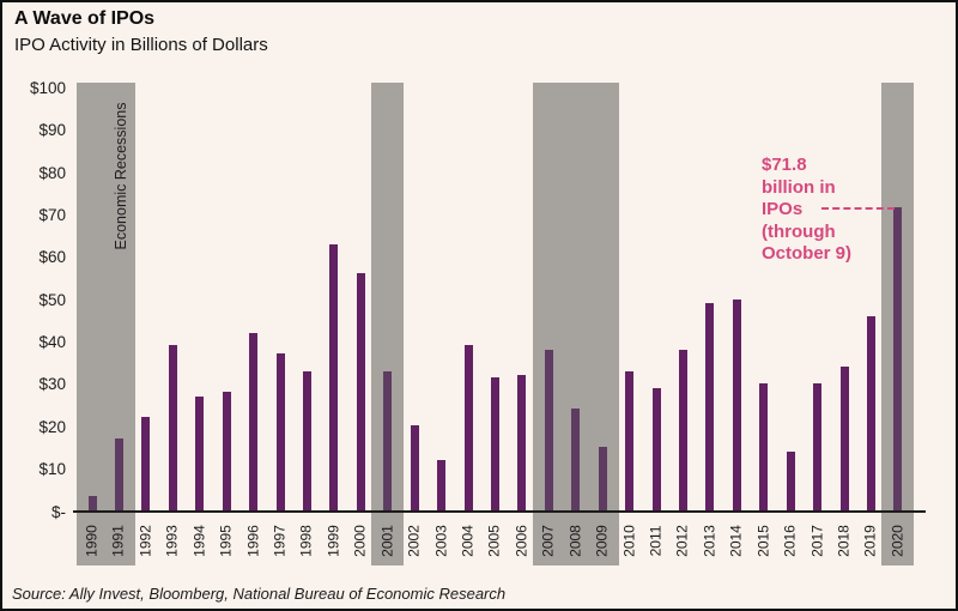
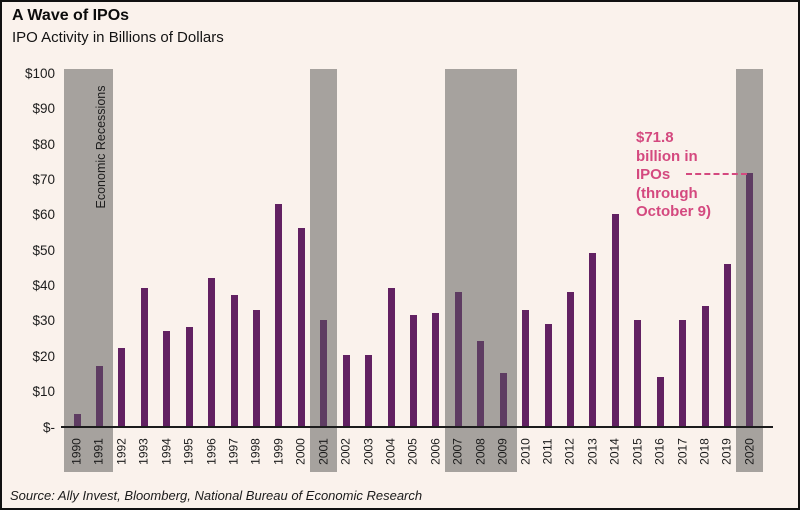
2001: $33 -> $30
2003: $12 -> $20
2014: $50 -> $60
